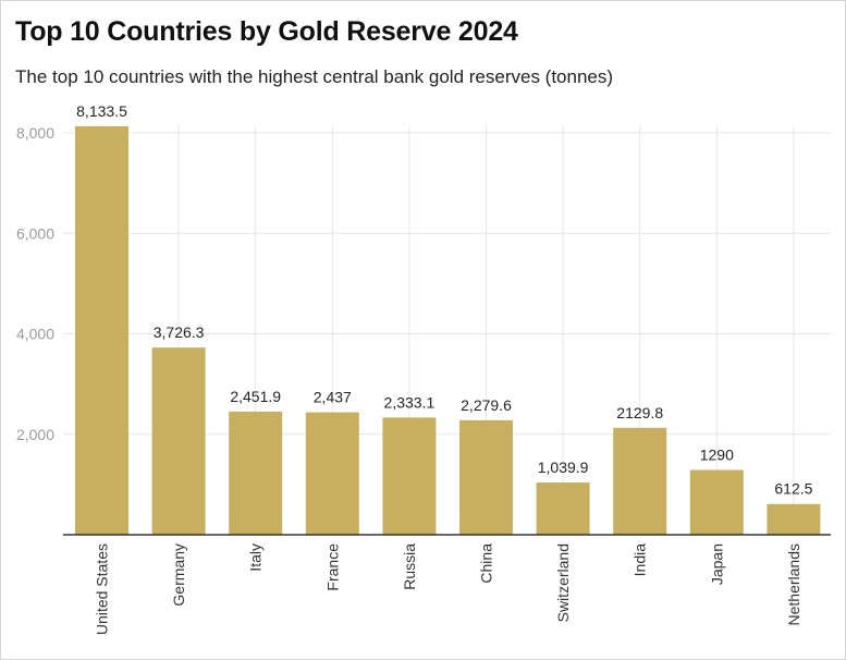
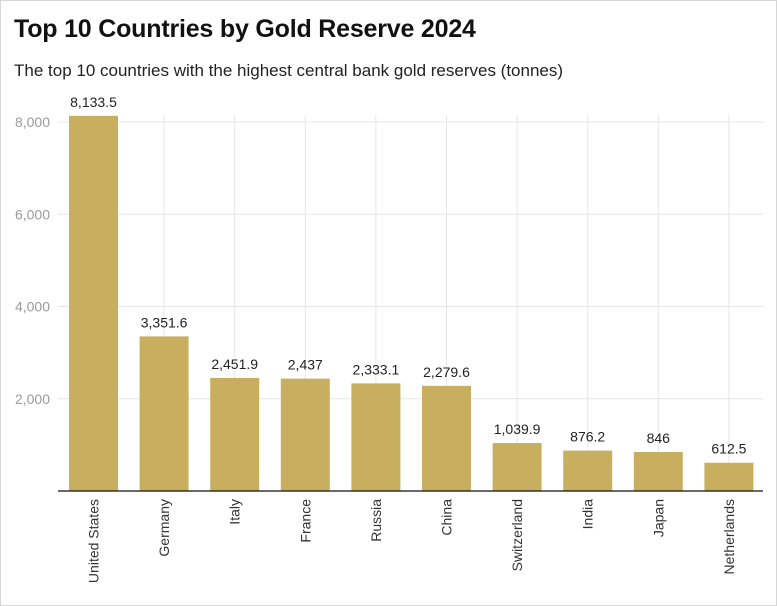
Germany: 3,726.3 -> 3,351.6
India: 2129.8 -> 876.2
Japan: 1290 -> 846
